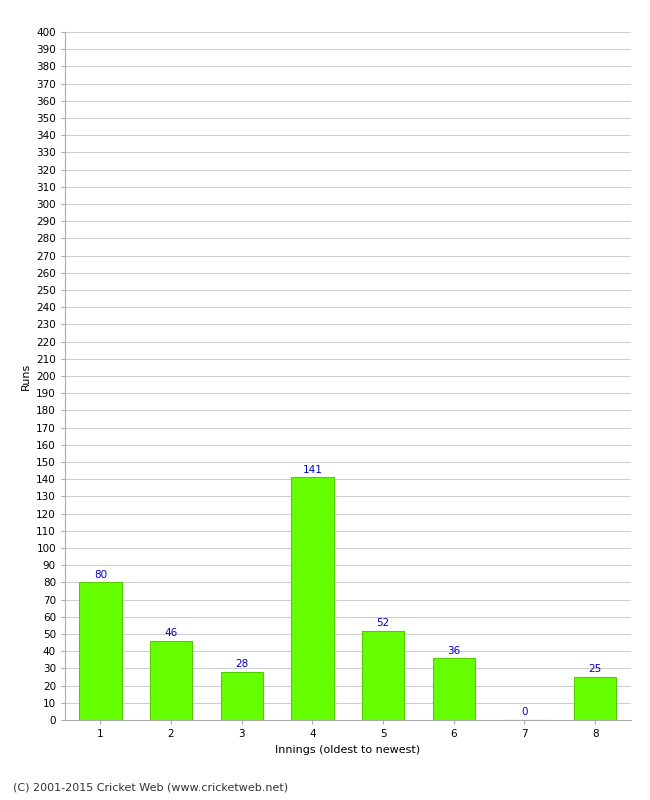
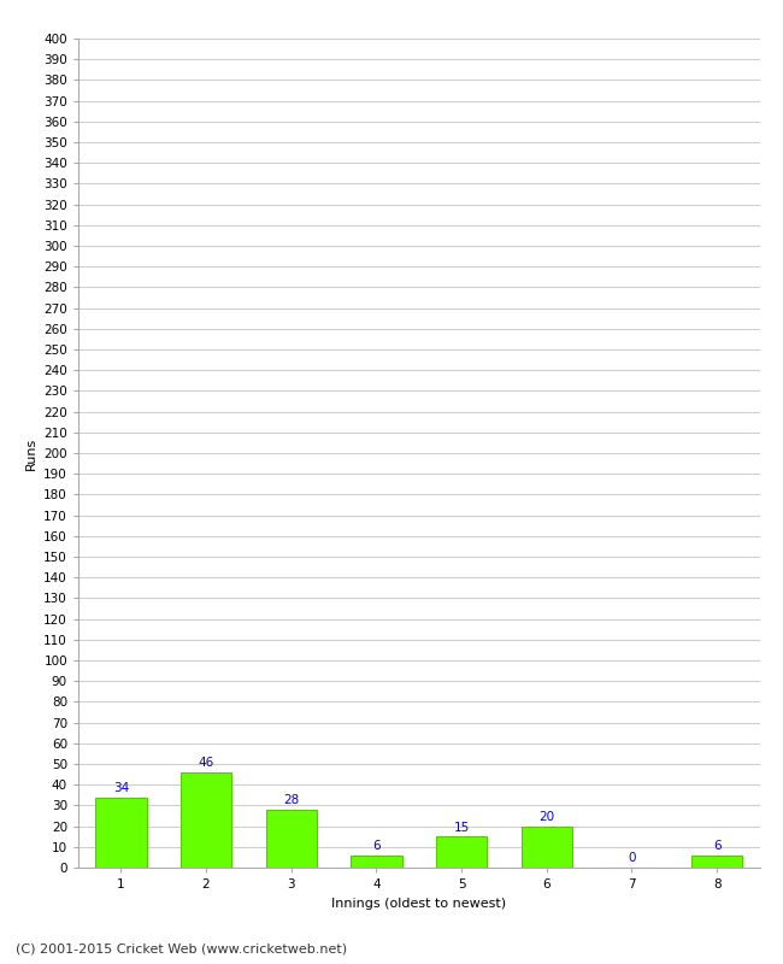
1: 80 -> 34
4: 141 -> 6
5: 52 -> 15
6: 36 -> 20
8: 25 -> 6
